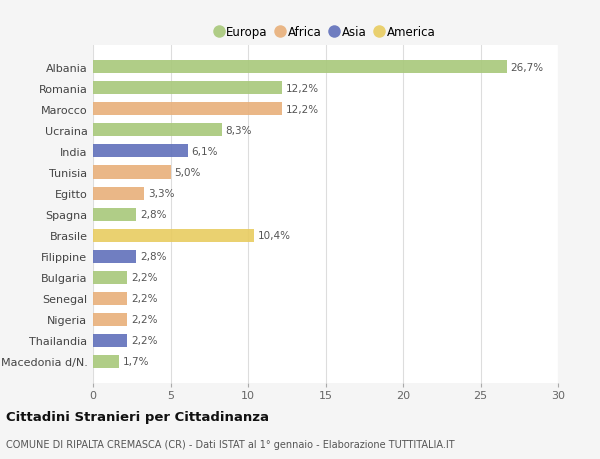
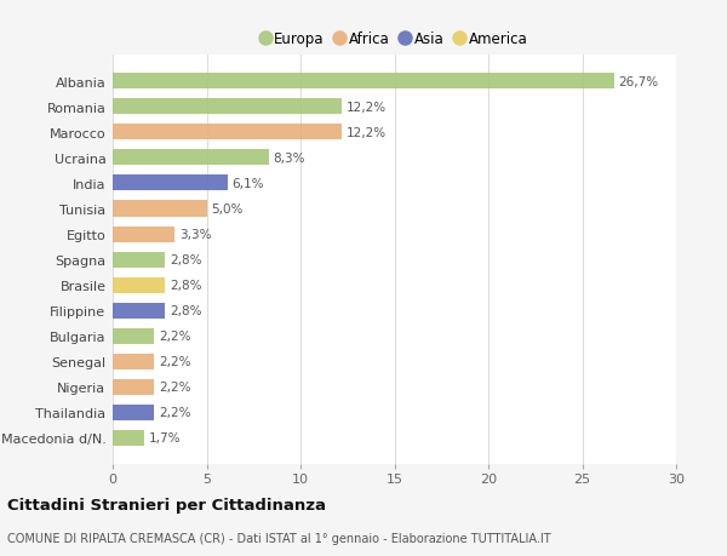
Brasile: 10,4% -> 2,8%
